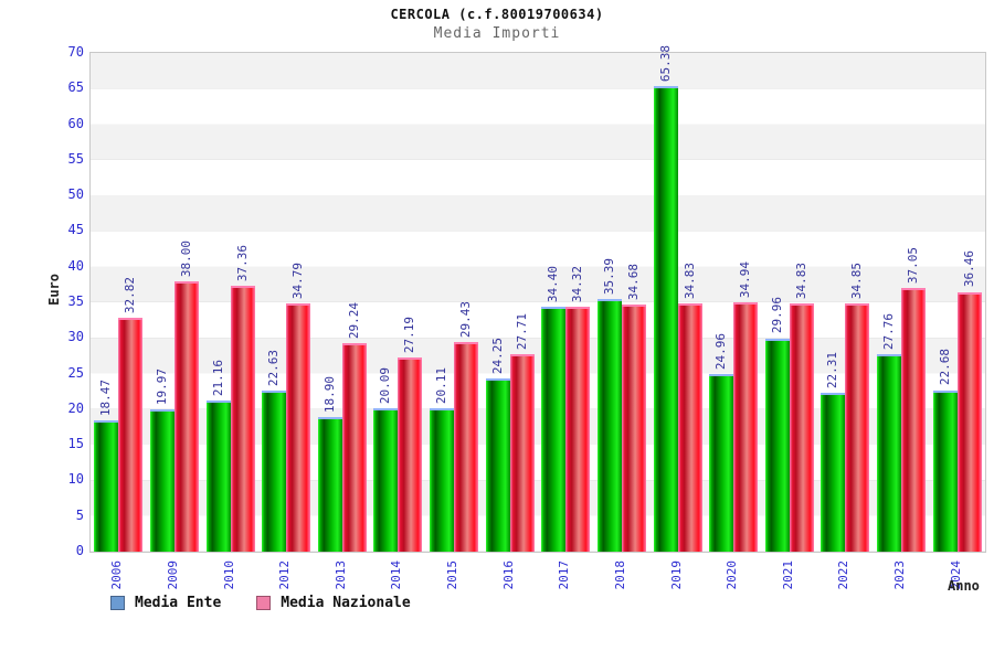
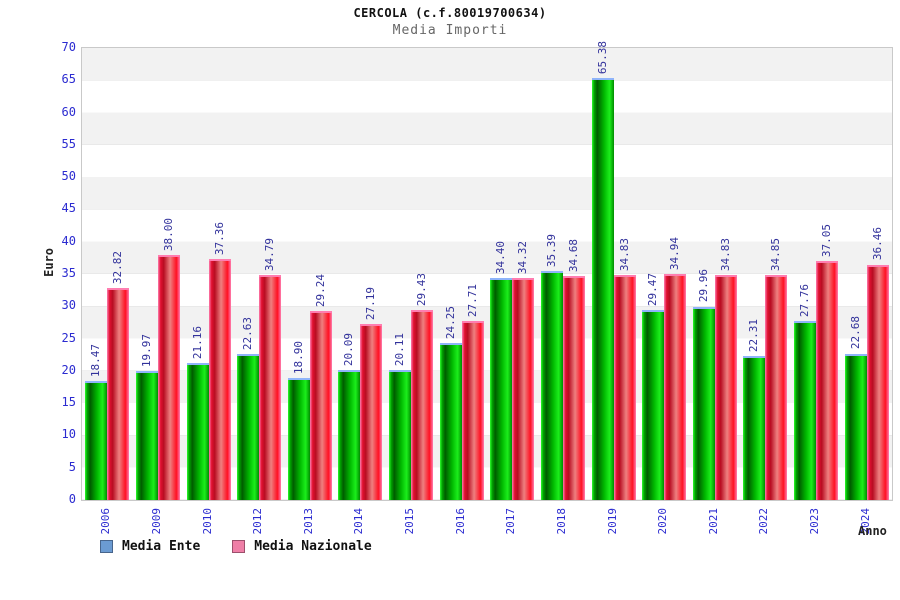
Media Ente/2020: 24.96 -> 29.47
